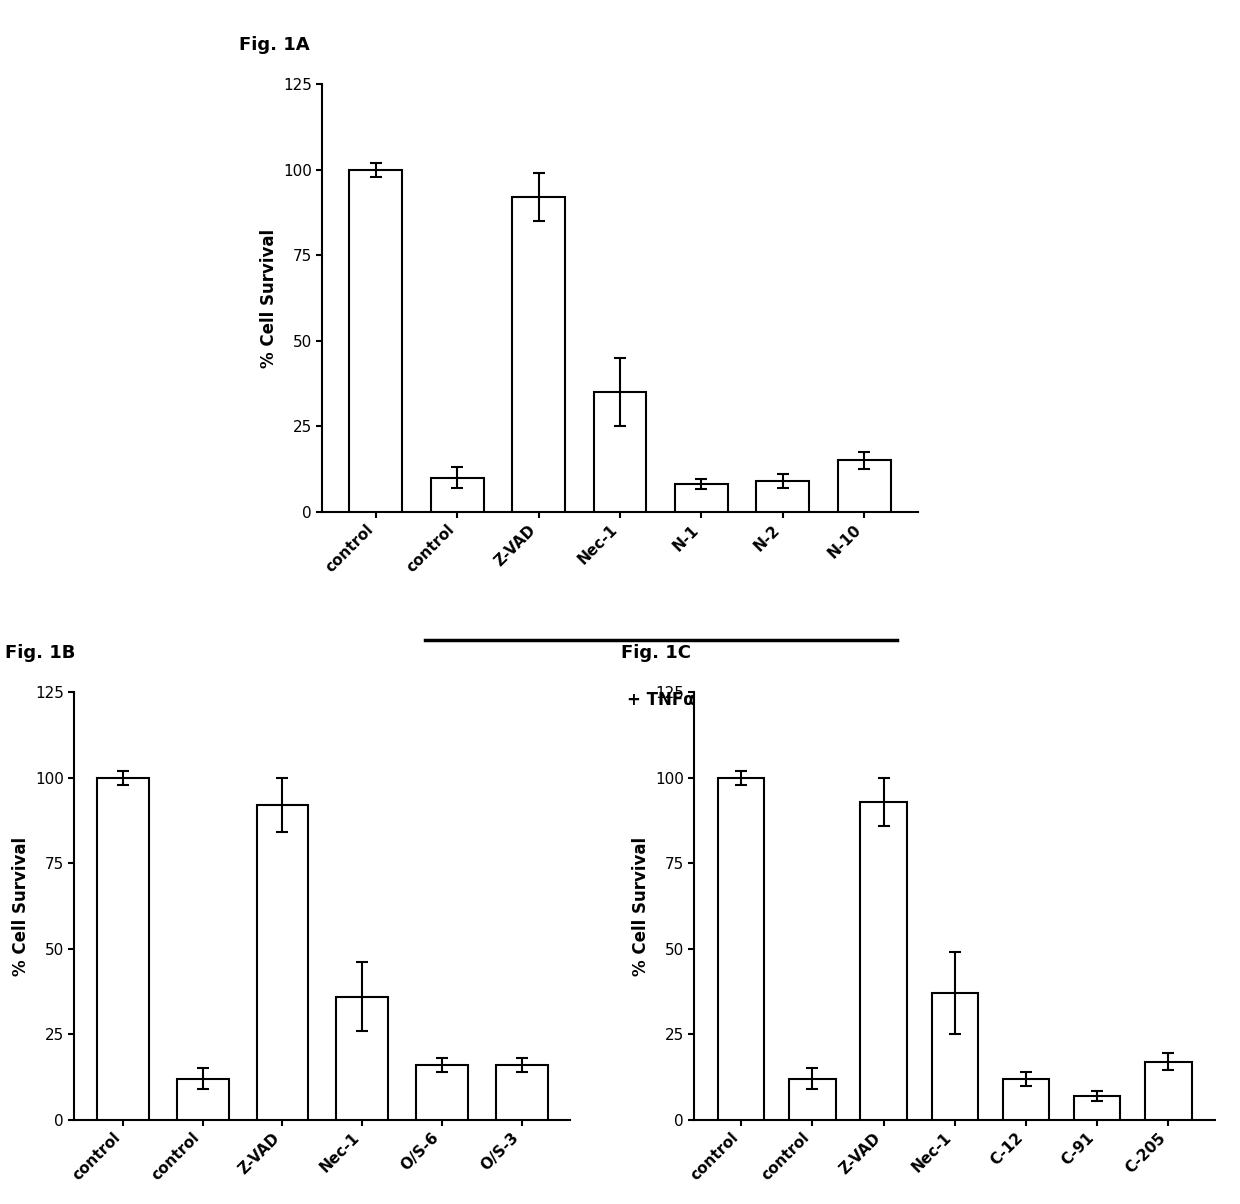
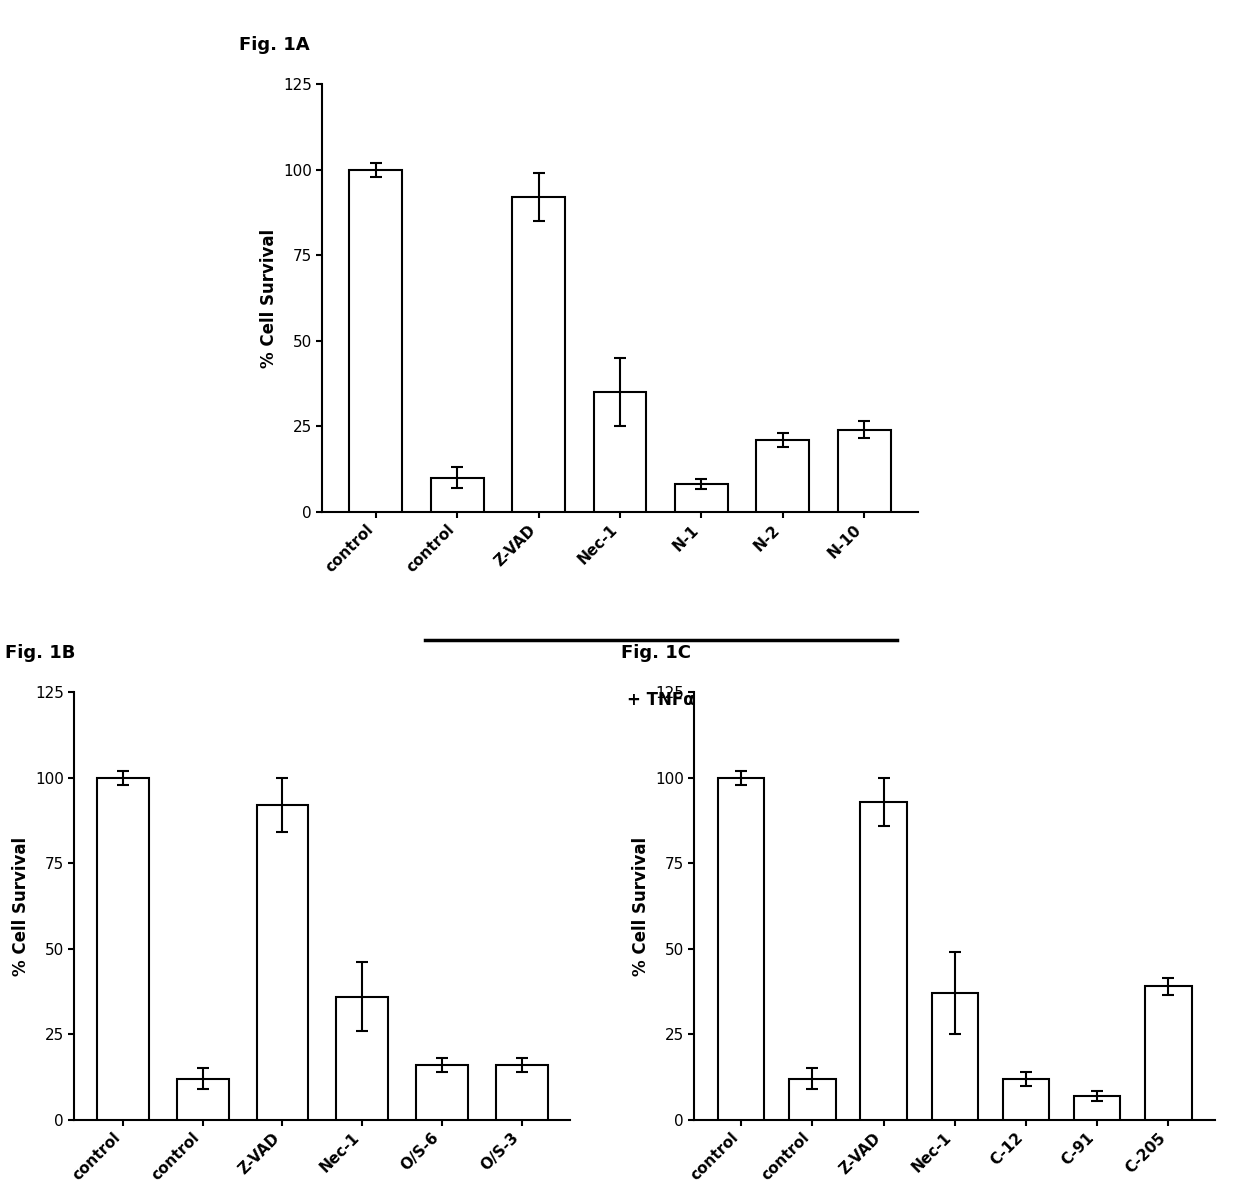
N-2: 9 -> 21
N-10: 15 -> 24
C-205: 17 -> 39
